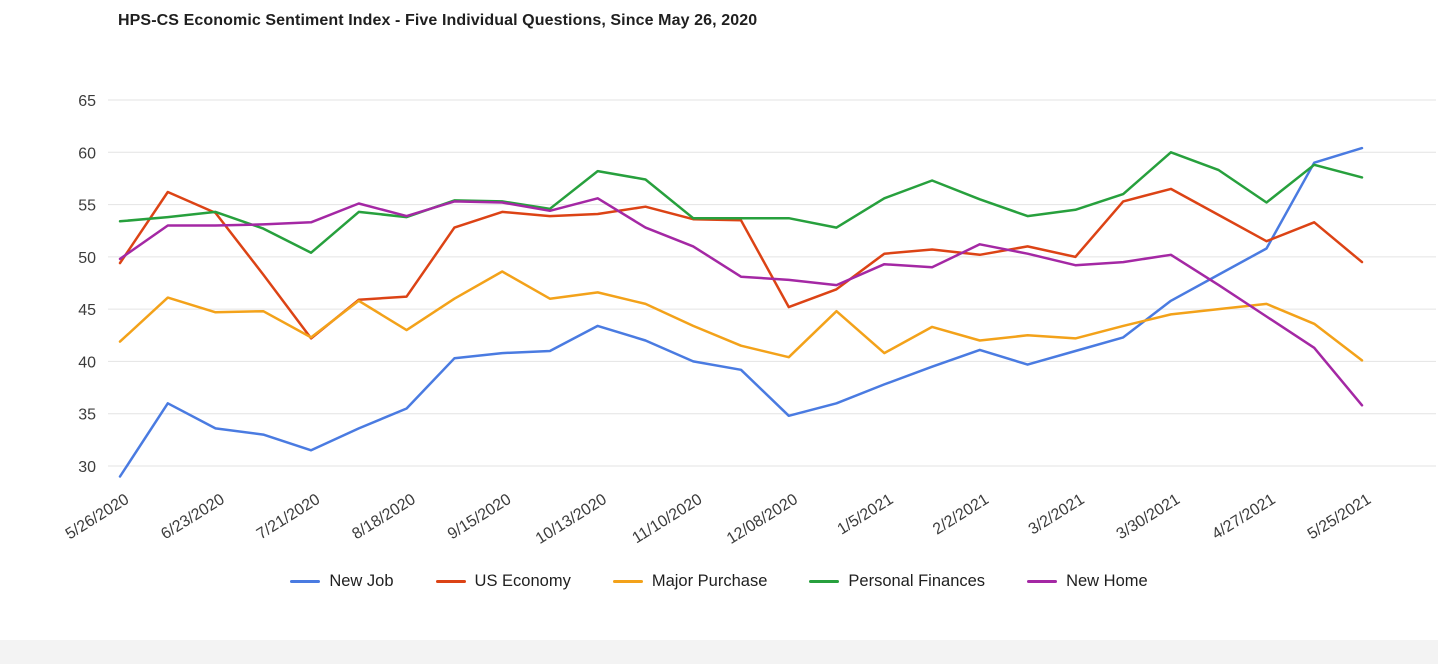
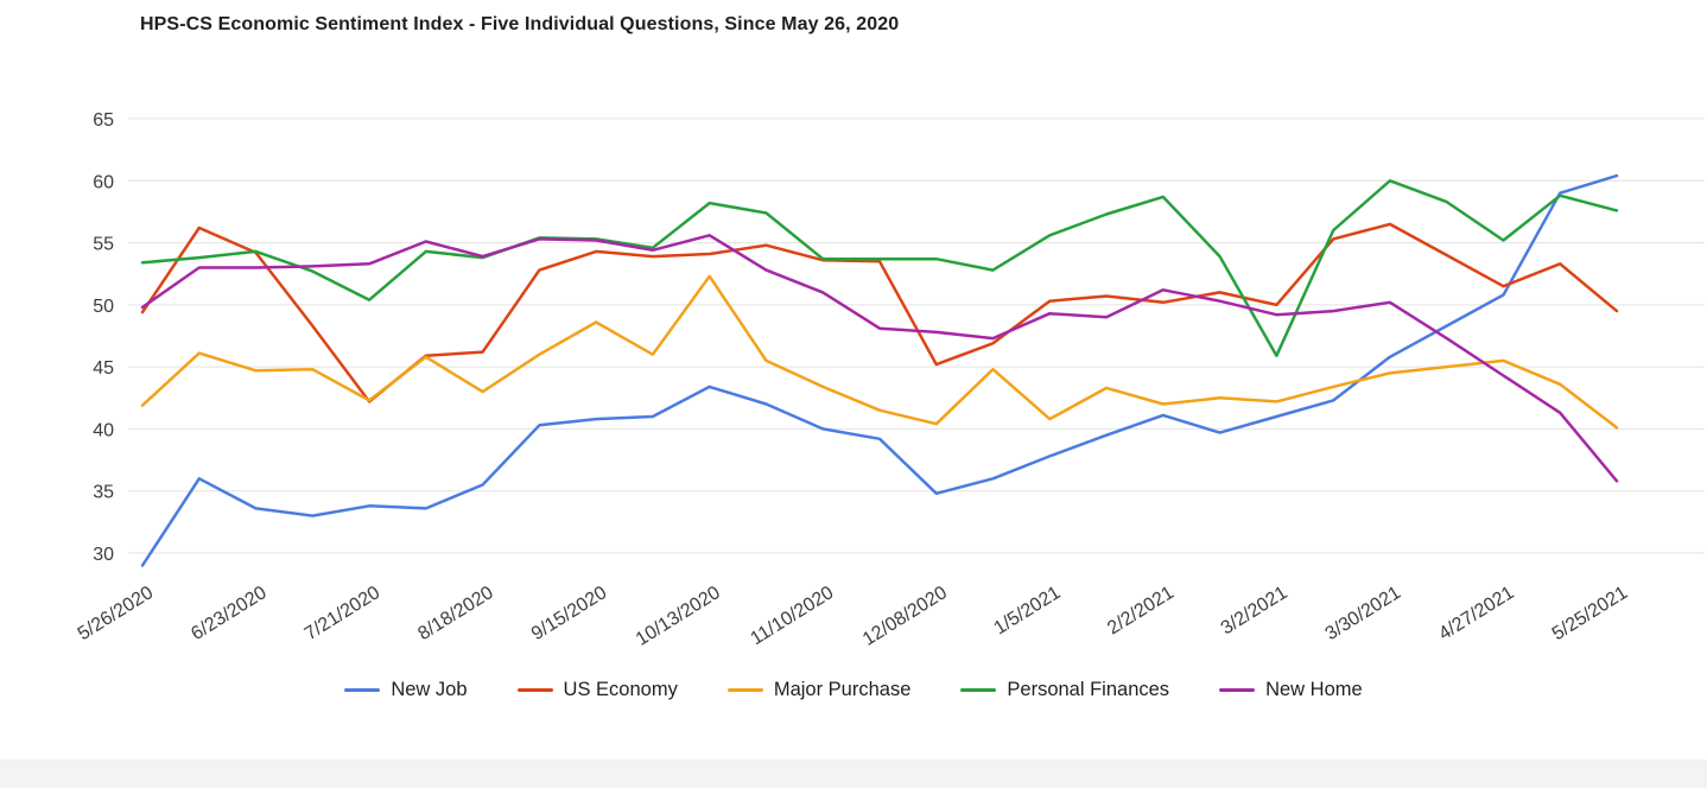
New Job/7/21/2020: 31.5 -> 33.8
Major Purchase/10/13/2020: 46.6 -> 52.3
Personal Finances/2/2/2021: 55.5 -> 58.7
Personal Finances/3/2/2021: 54.5 -> 45.9
